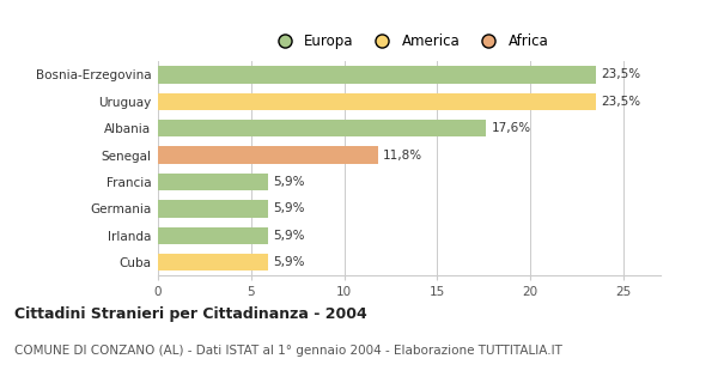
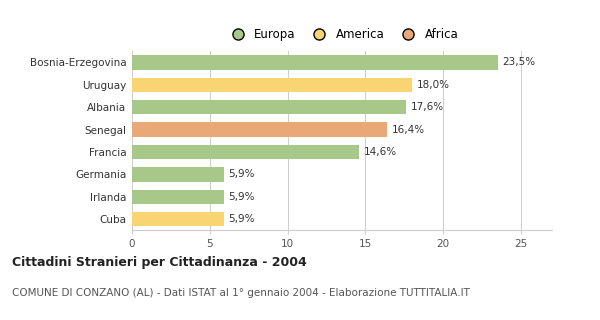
Uruguay: 23,5% -> 18,0%
Senegal: 11,8% -> 16,4%
Francia: 5,9% -> 14,6%
